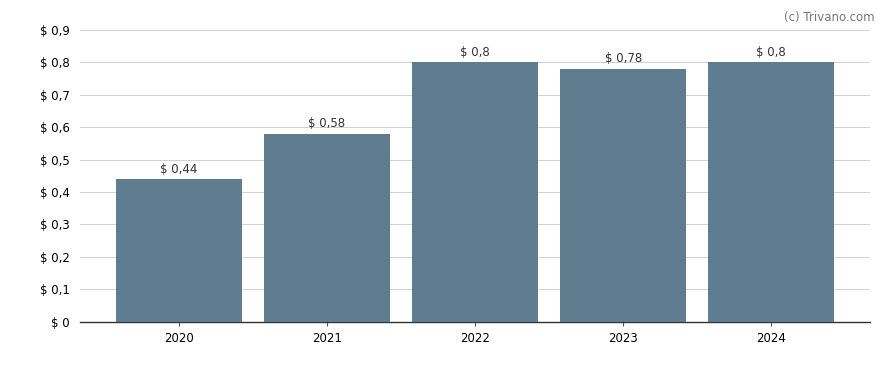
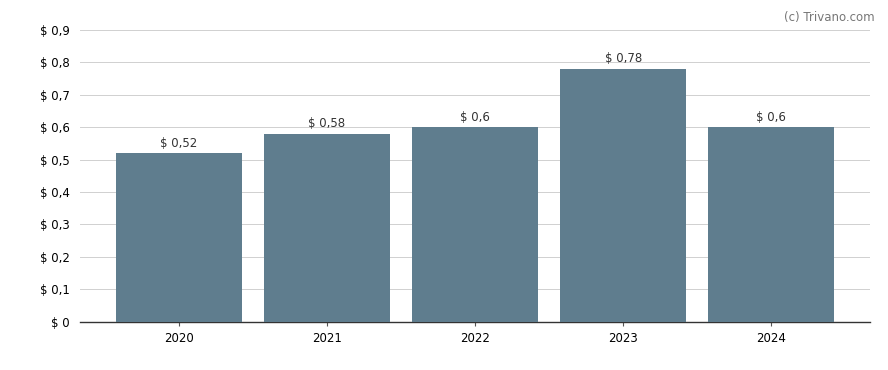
2020: 0,44 -> 0,52
2022: 0,8 -> 0,6
2024: 0,8 -> 0,6
